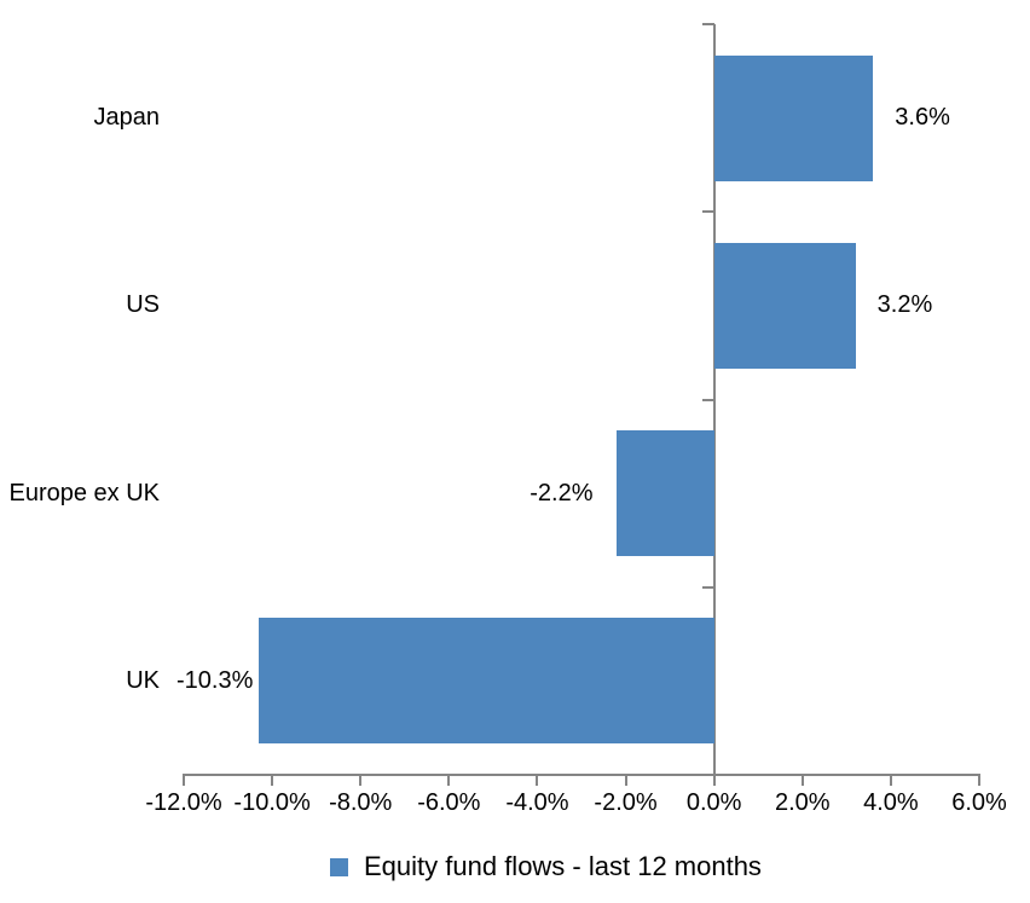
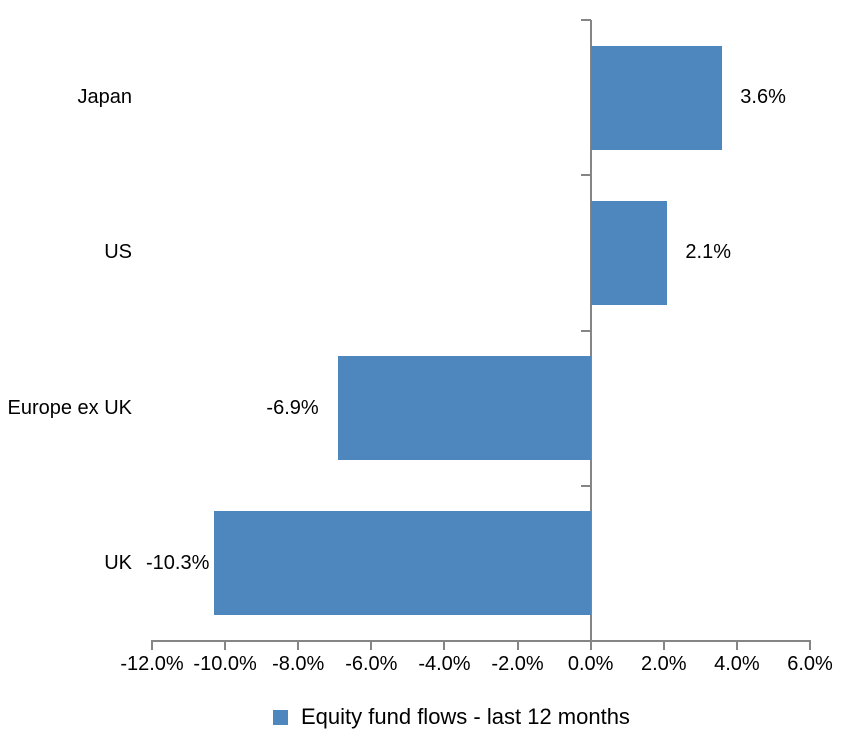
US: 3.2% -> 2.1%
Europe ex UK: -2.2% -> -6.9%
